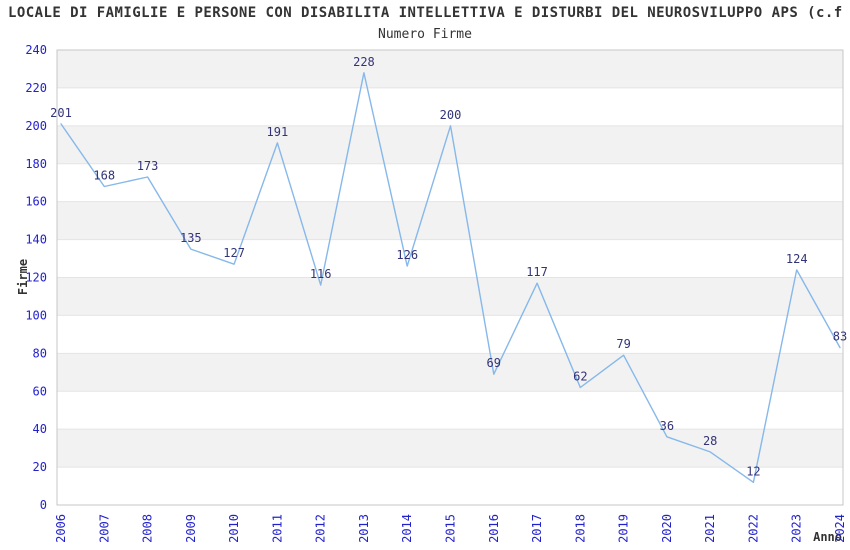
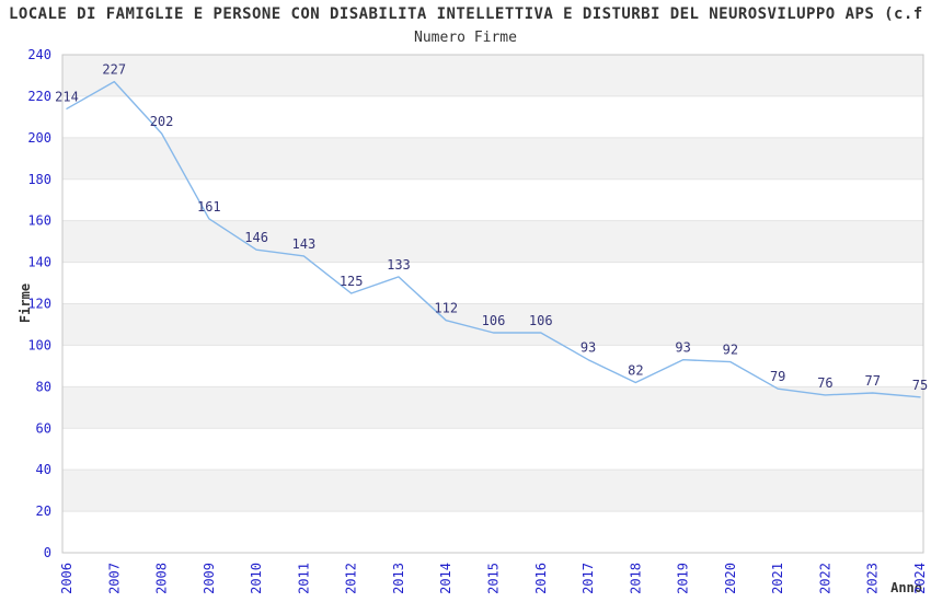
2006: 201 -> 214
2007: 168 -> 227
2008: 173 -> 202
2009: 135 -> 161
2010: 127 -> 146
2011: 191 -> 143
2012: 116 -> 125
2013: 228 -> 133
2014: 126 -> 112
2015: 200 -> 106
2016: 69 -> 106
2017: 117 -> 93
2018: 62 -> 82
2019: 79 -> 93
2020: 36 -> 92
2021: 28 -> 79
2022: 12 -> 76
2023: 124 -> 77
2024: 83 -> 75
